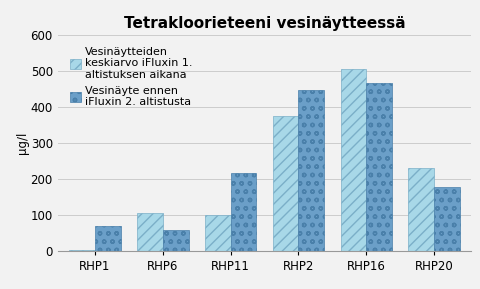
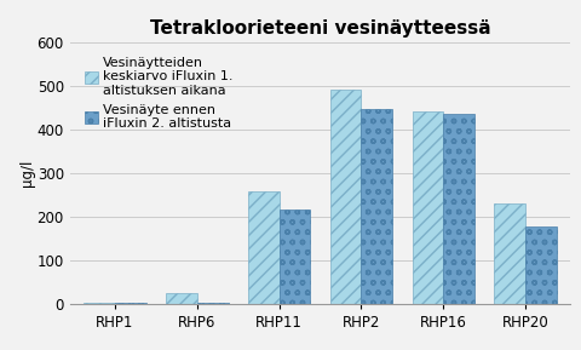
Vesinäyte ennen iFluxin 2. altistusta/RHP1: 70 -> 3
Vesinäytteiden keskiarvo iFluxin 1. altistuksen aikana/RHP6: 105 -> 25
Vesinäyte ennen iFluxin 2. altistusta/RHP6: 60 -> 5
Vesinäytteiden keskiarvo iFluxin 1. altistuksen aikana/RHP11: 100 -> 260
Vesinäytteiden keskiarvo iFluxin 1. altistuksen aikana/RHP2: 375 -> 490
Vesinäytteiden keskiarvo iFluxin 1. altistuksen aikana/RHP16: 505 -> 440
Vesinäyte ennen iFluxin 2. altistusta/RHP16: 465 -> 435
